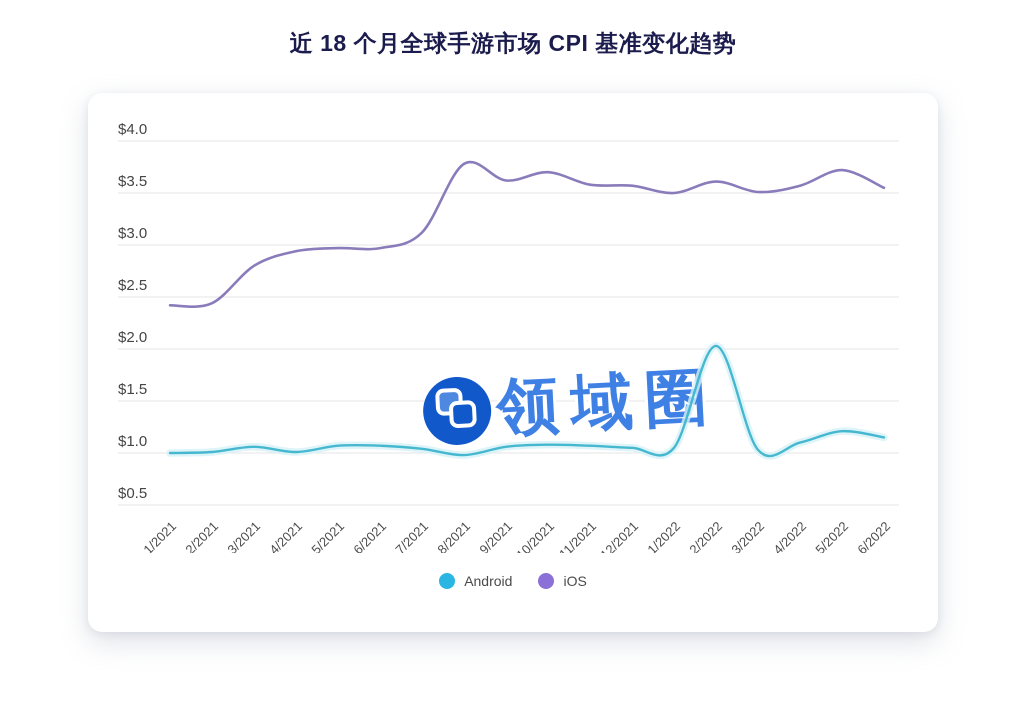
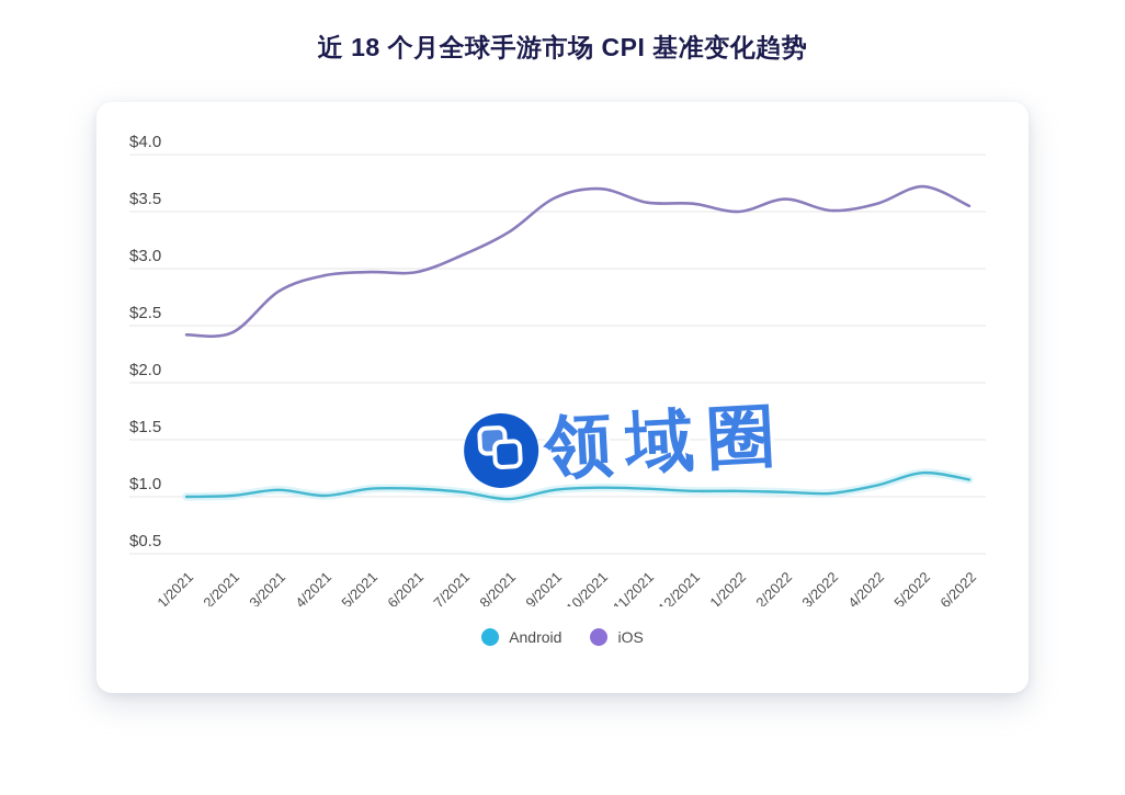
iOS/8/2021: $3.78 -> $3.32
Android/2/2022: $2.03 -> $1.04
